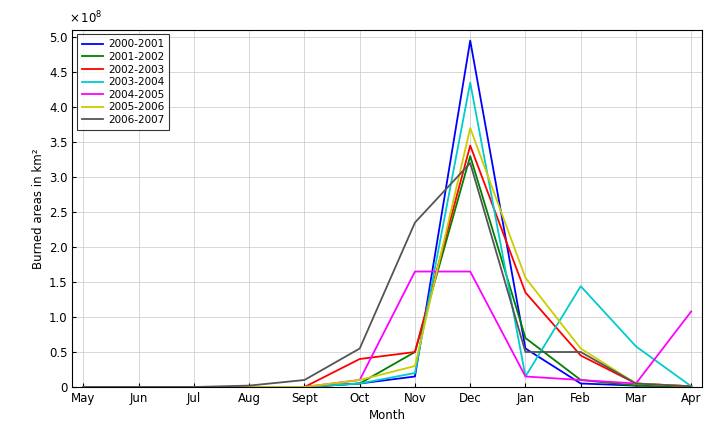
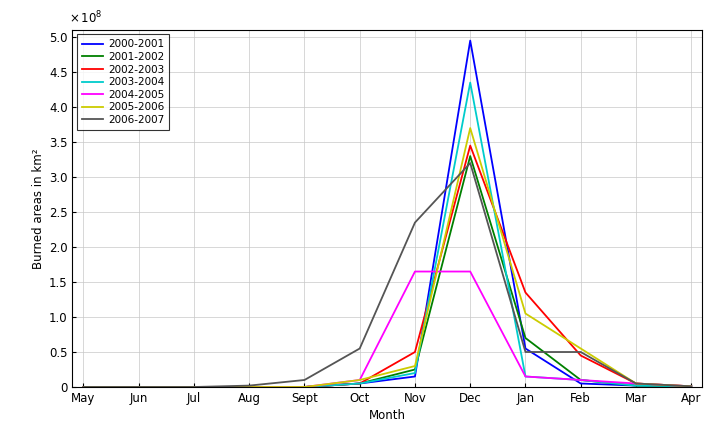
2002-2003/Oct: 0.40 -> 0.05
2001-2002/Nov: 0.50 -> 0.25
2005-2006/Jan: 1.56 -> 1.05
2003-2004/Feb: 1.44 -> 0.10
2003-2004/Mar: 0.58 -> 0.02
2004-2005/Apr: 1.08 -> 0.01
